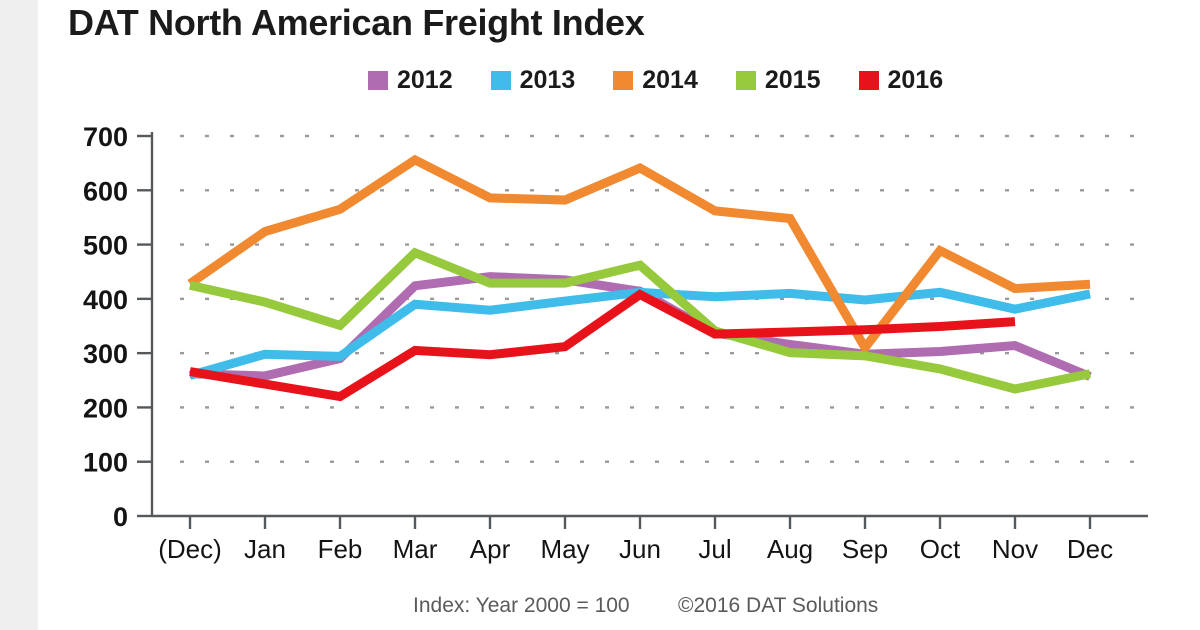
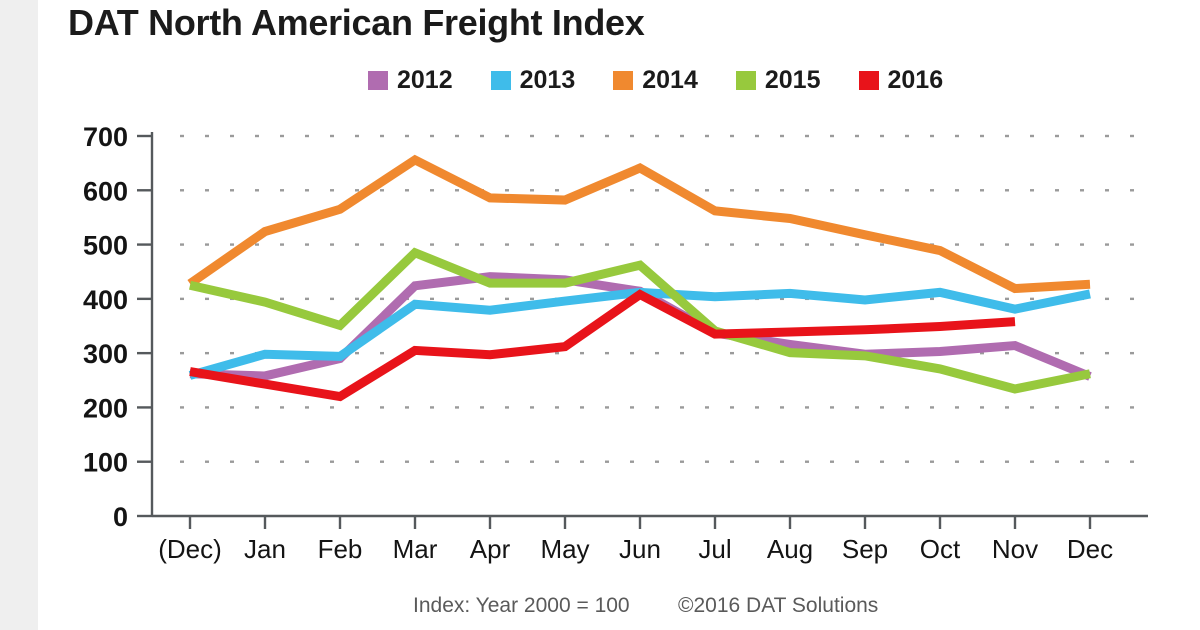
2014/Sep: 310 -> 520
